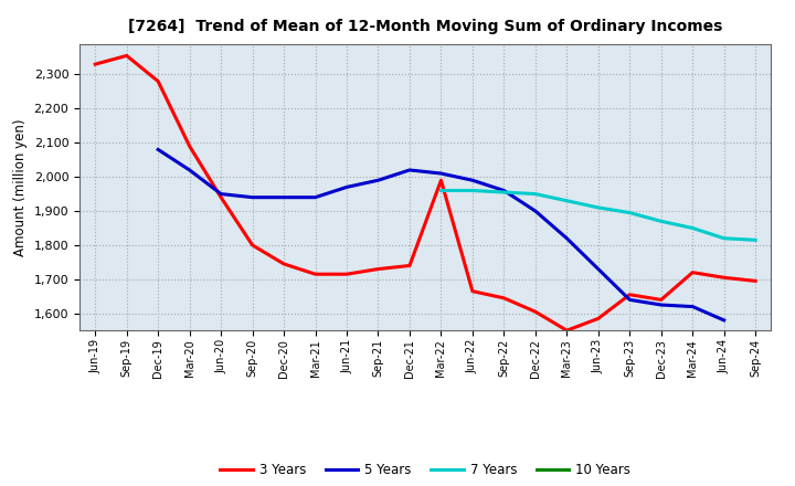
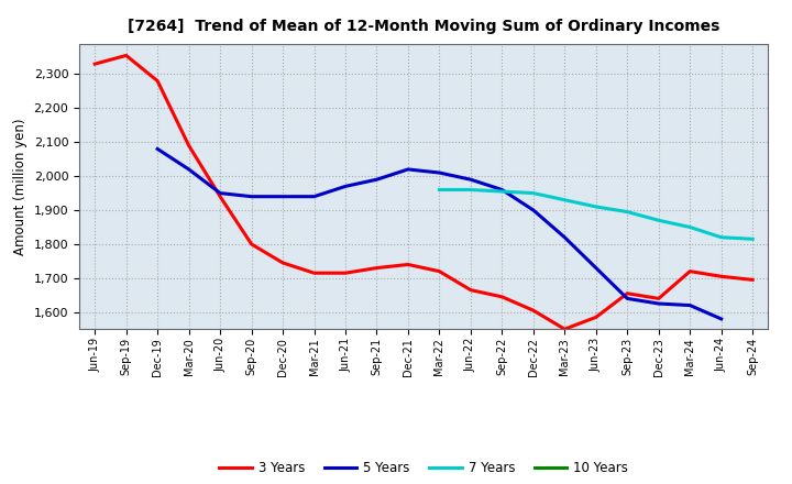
3 Years/Mar-22: 1,990 -> 1,720
